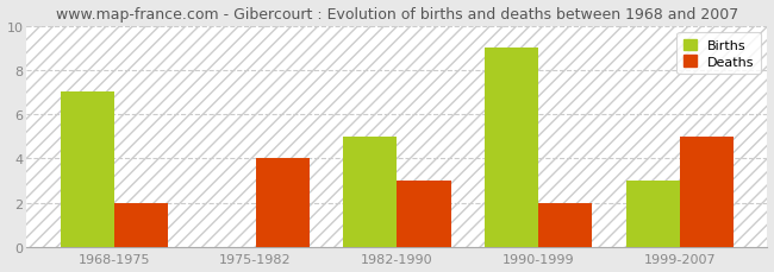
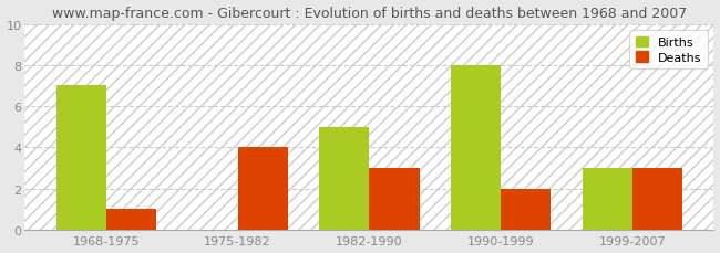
Deaths/1968-1975: 2 -> 1
Births/1990-1999: 9 -> 8
Deaths/1999-2007: 5 -> 3
